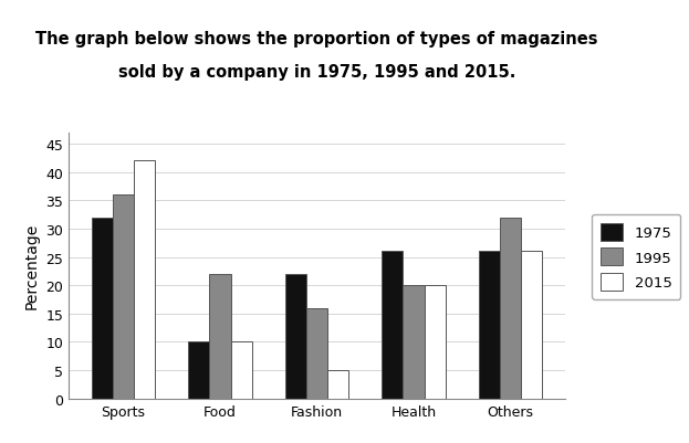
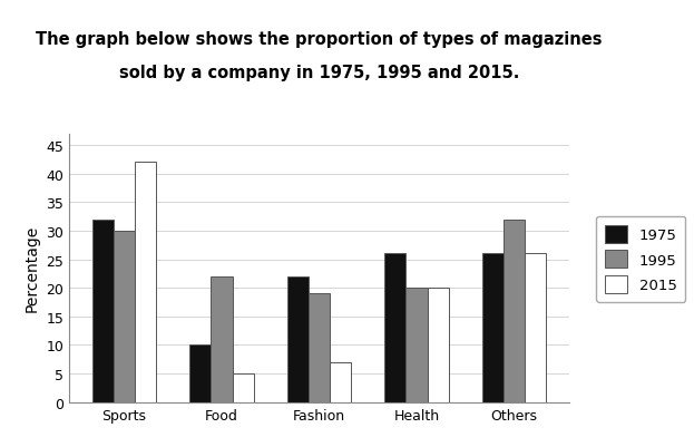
1995/Sports: 36 -> 30
2015/Food: 10 -> 5
1995/Fashion: 16 -> 19
2015/Fashion: 5 -> 7
